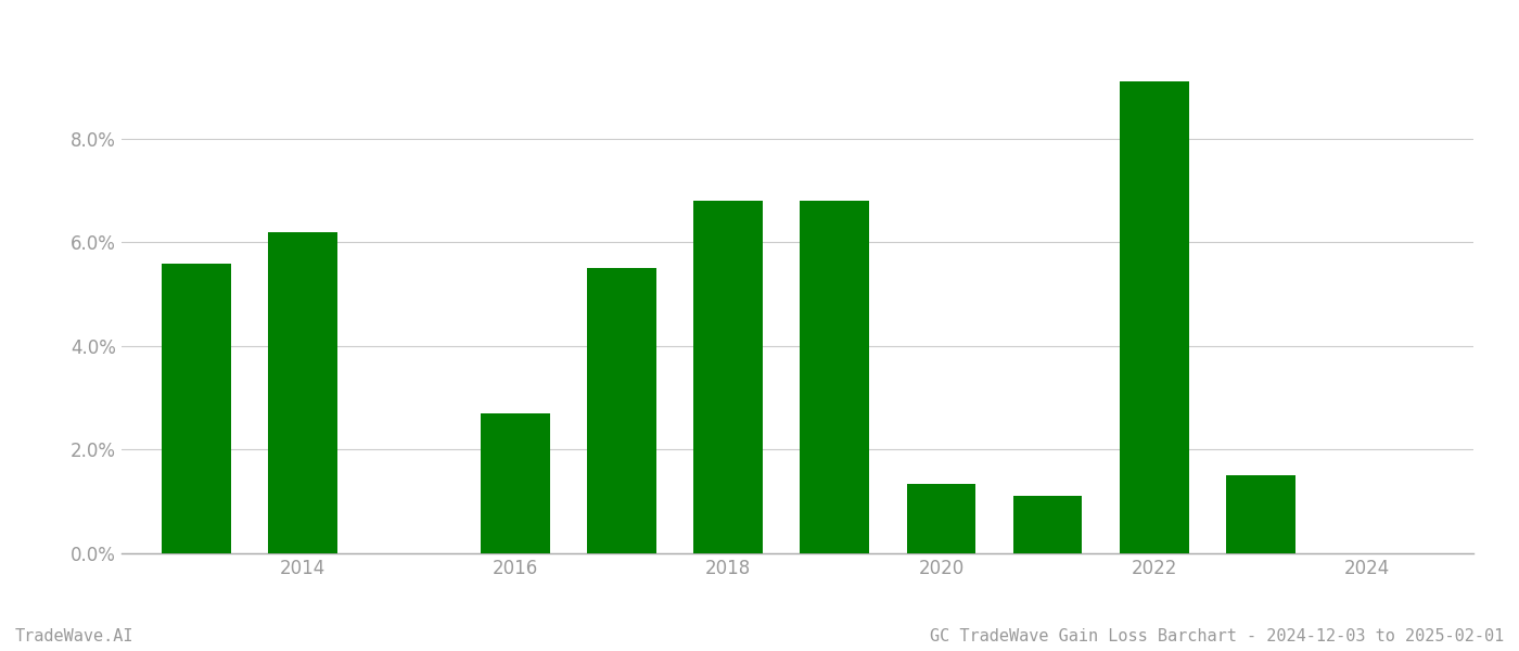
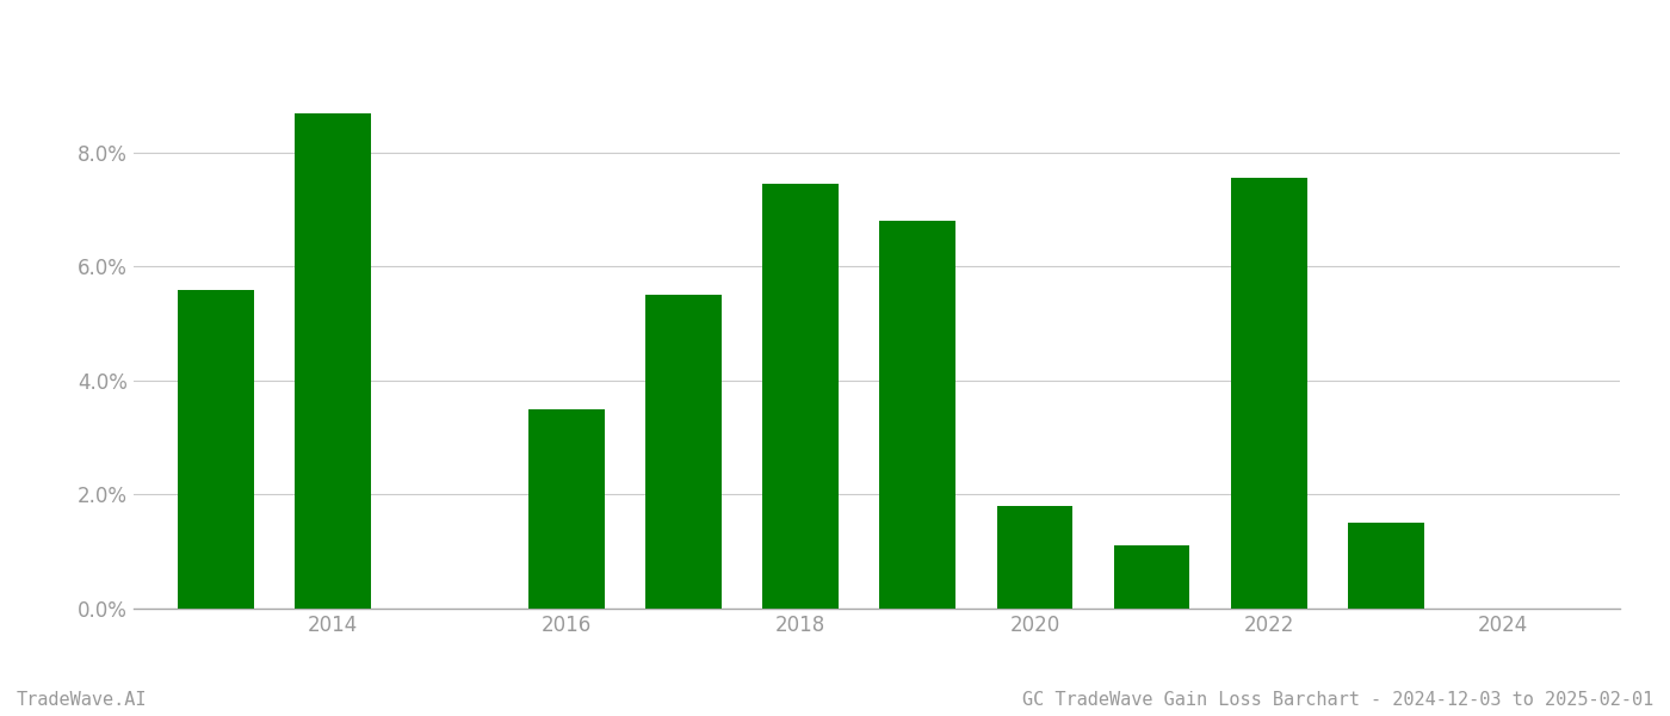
2014: 6.20% -> 8.70%
2016: 2.70% -> 3.50%
2018: 6.80% -> 7.45%
2020: 1.35% -> 1.80%
2022: 9.10% -> 7.55%
